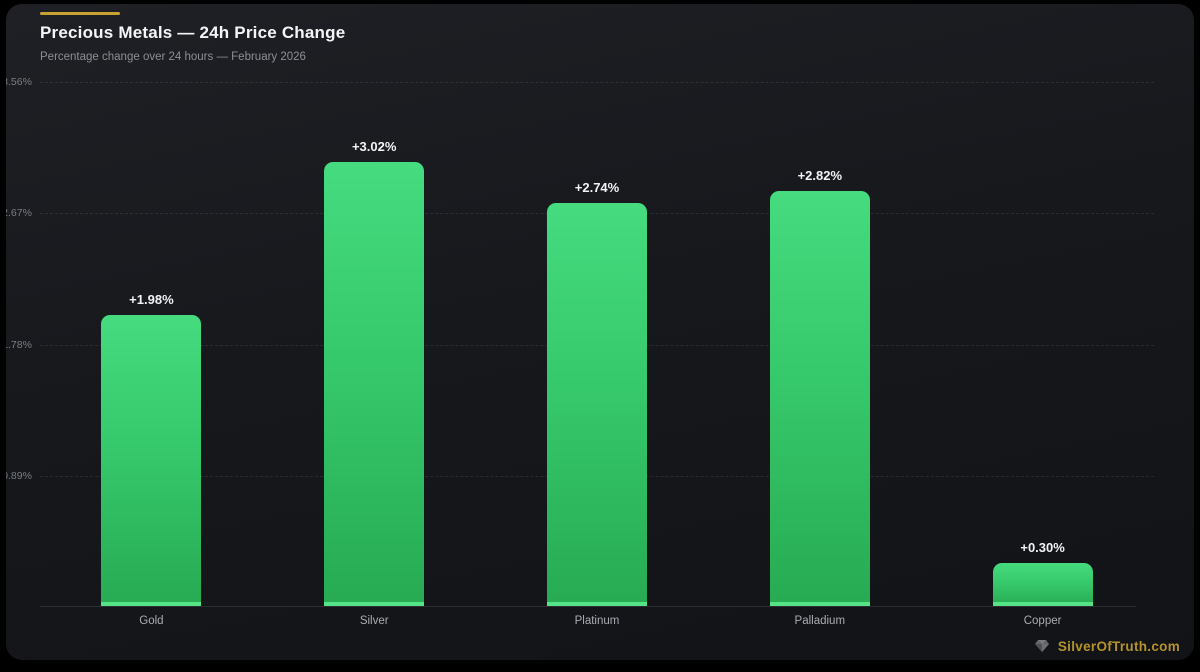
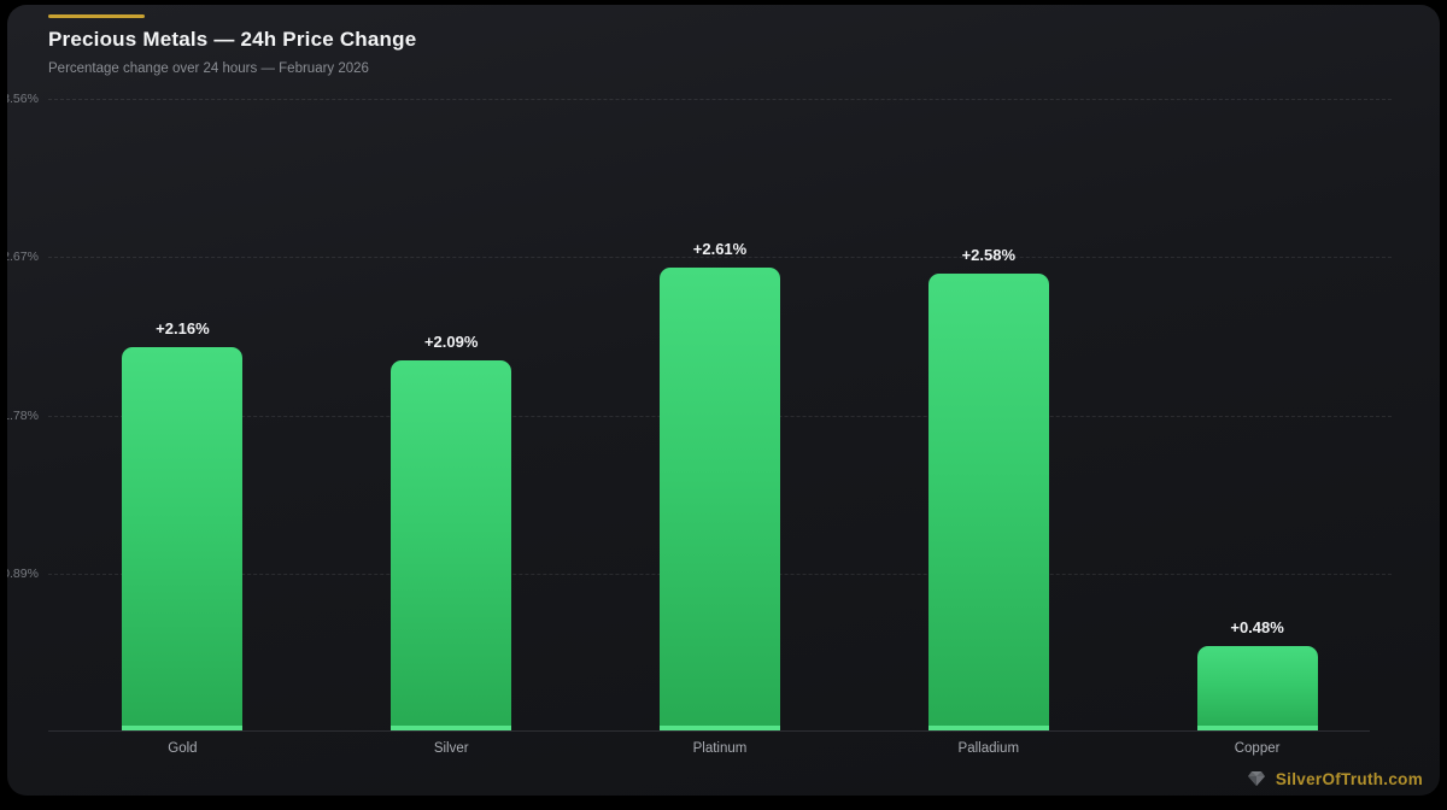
Gold: +1.98% -> +2.16%
Silver: +3.02% -> +2.09%
Platinum: +2.74% -> +2.61%
Palladium: +2.82% -> +2.58%
Copper: +0.30% -> +0.48%
